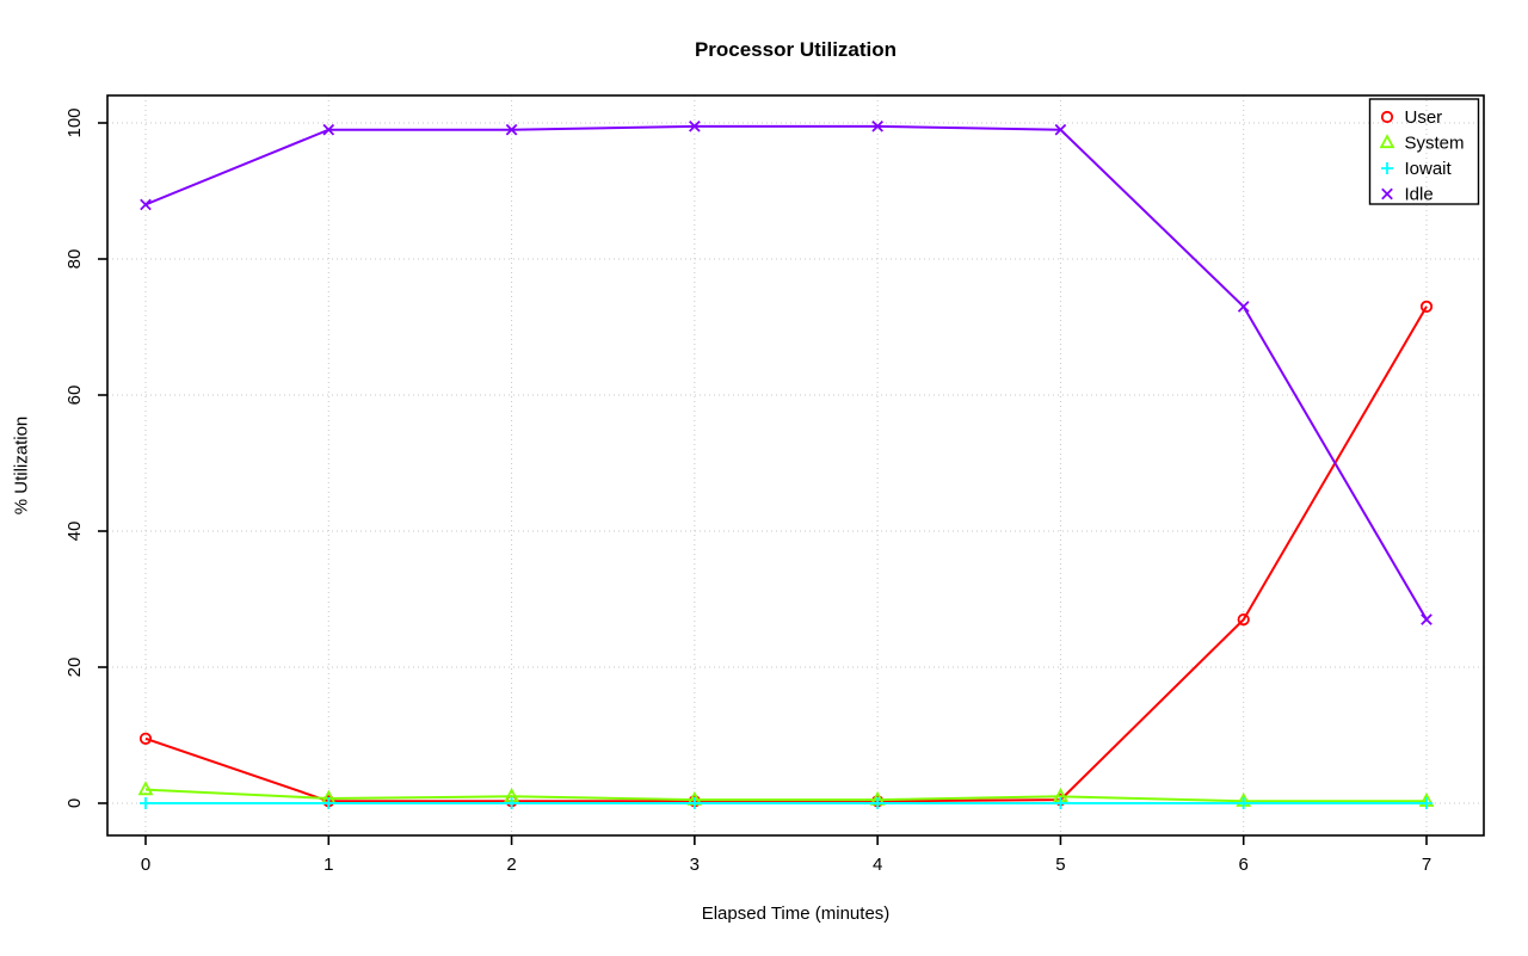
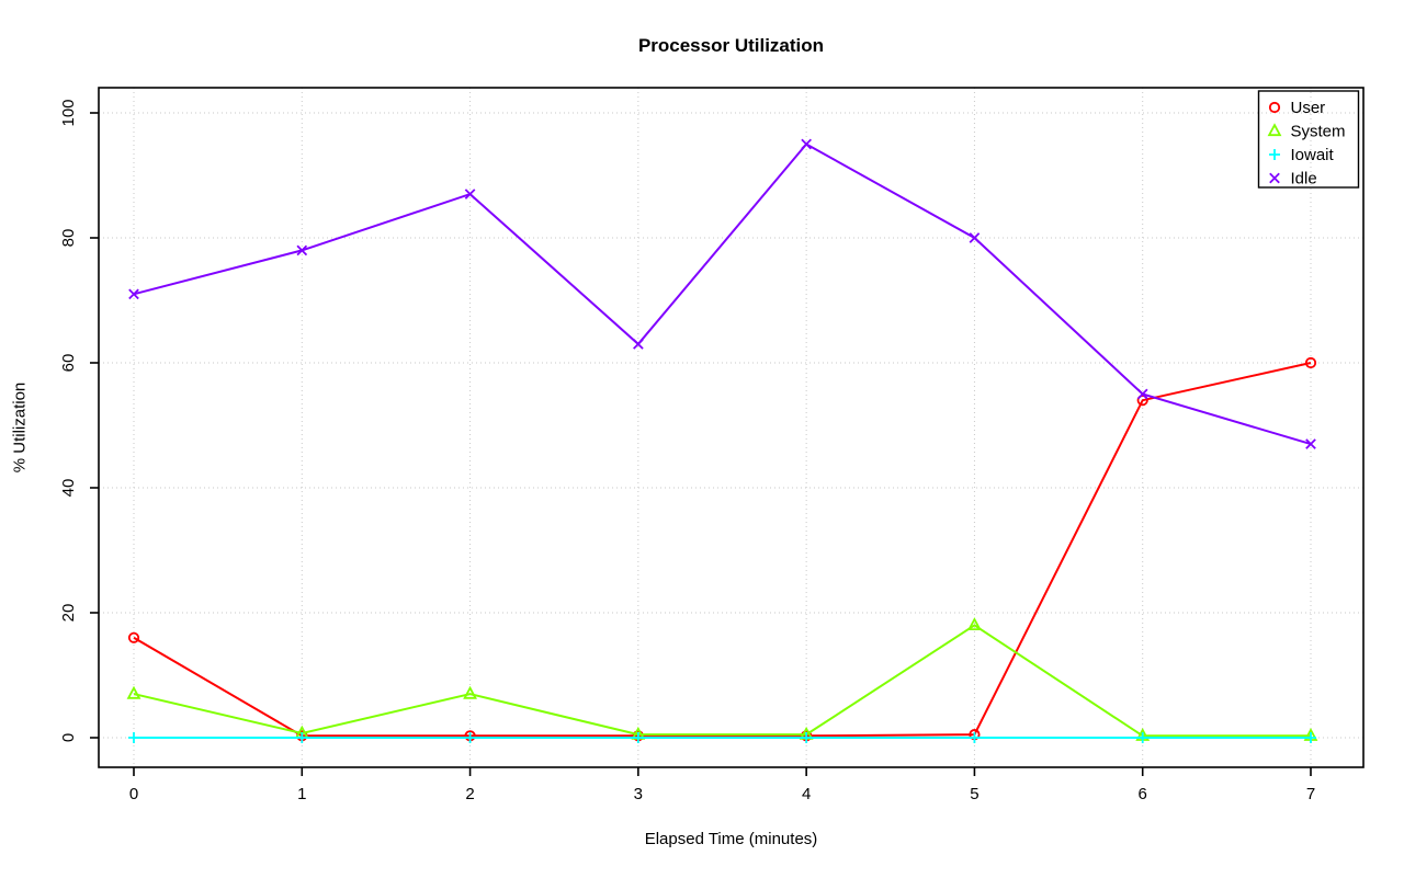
User/0: 10 -> 16
System/0: 2 -> 7
Idle/0: 88 -> 71
Idle/1: 99 -> 78
System/2: 1 -> 7
Idle/2: 99 -> 87
Idle/3: 100 -> 63
Idle/4: 100 -> 95
System/5: 1 -> 18
Idle/5: 99 -> 80
User/6: 27 -> 54
Idle/6: 73 -> 55
User/7: 73 -> 60
Idle/7: 27 -> 47
